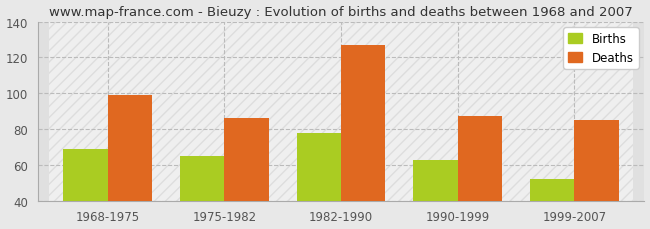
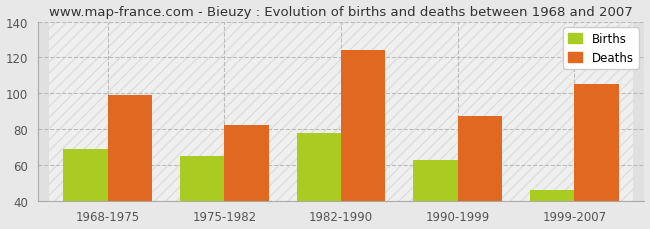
Deaths/1975-1982: 86 -> 82
Deaths/1982-1990: 127 -> 124
Births/1999-2007: 52 -> 46
Deaths/1999-2007: 85 -> 105
